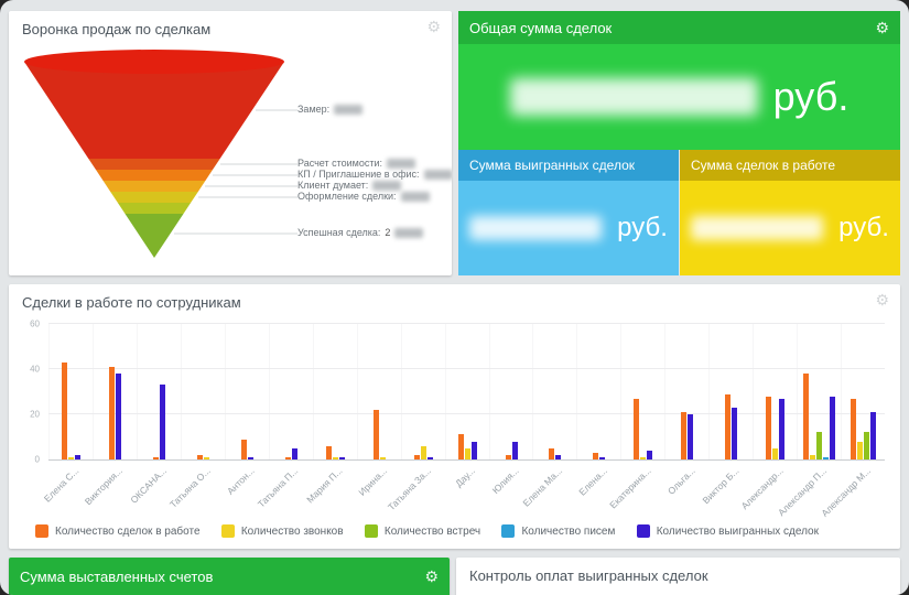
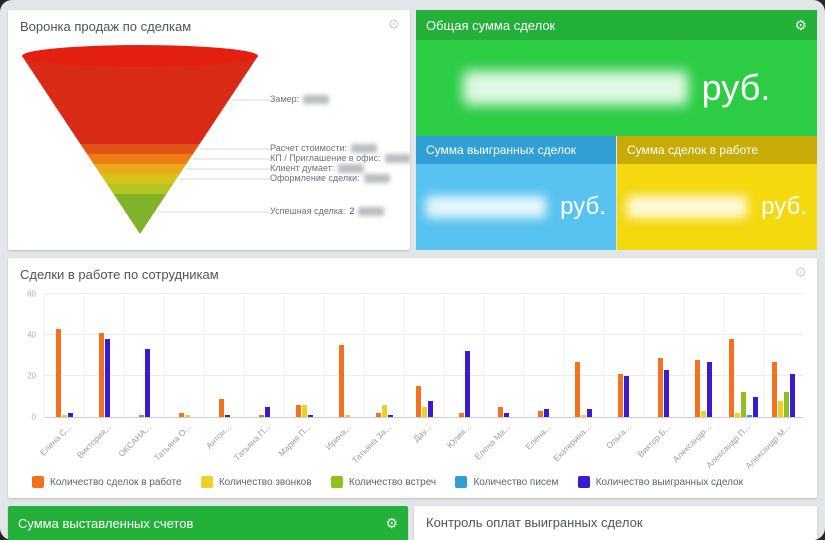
Количество звонков/Мария П...: 1 -> 6
Количество сделок в работе/Ирина...: 22 -> 35
Количество сделок в работе/Дау...: 11 -> 15
Количество выигранных сделок/Юлия...: 8 -> 32
Количество выигранных сделок/Елена...: 1 -> 4
Количество звонков/Александр...: 5 -> 3
Количество выигранных сделок/Александр П...: 28 -> 10
